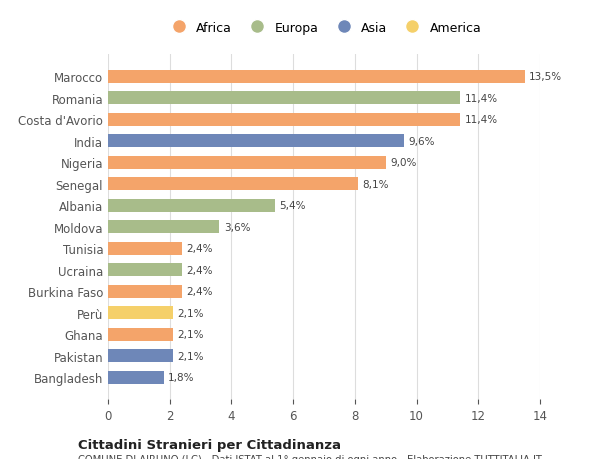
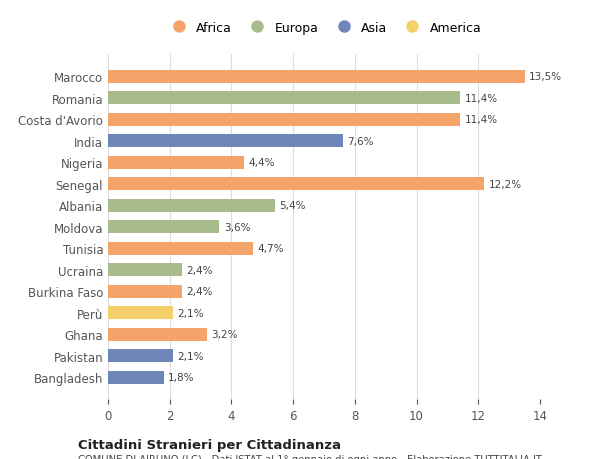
India: 9,6% -> 7,6%
Nigeria: 9,0% -> 4,4%
Senegal: 8,1% -> 12,2%
Tunisia: 2,4% -> 4,7%
Ghana: 2,1% -> 3,2%
